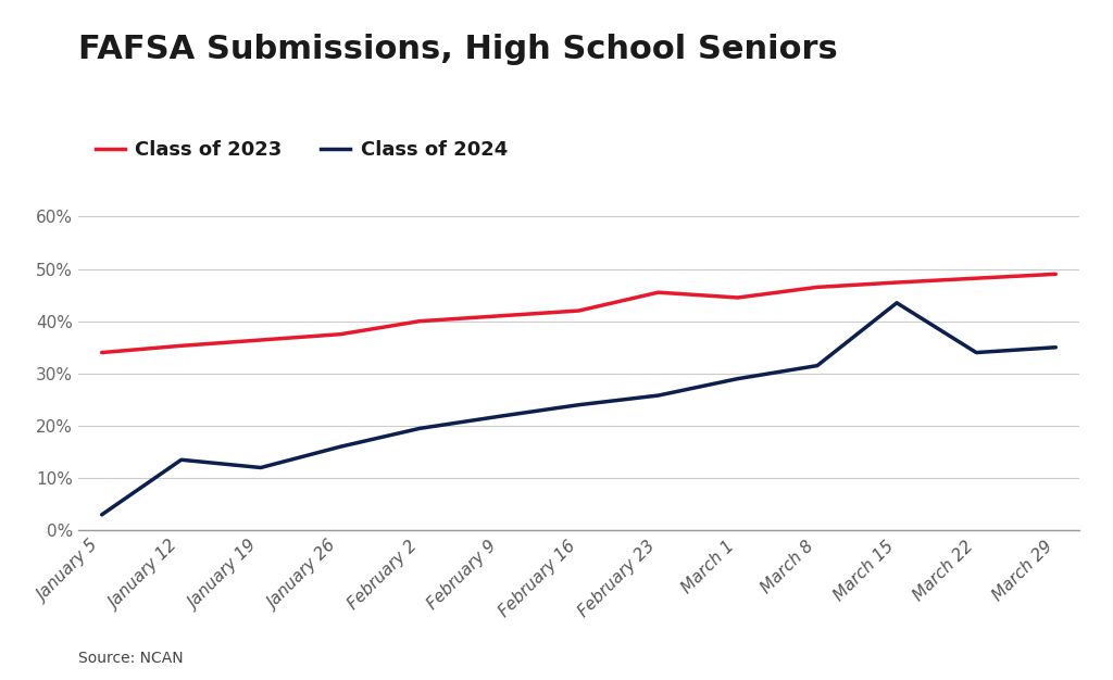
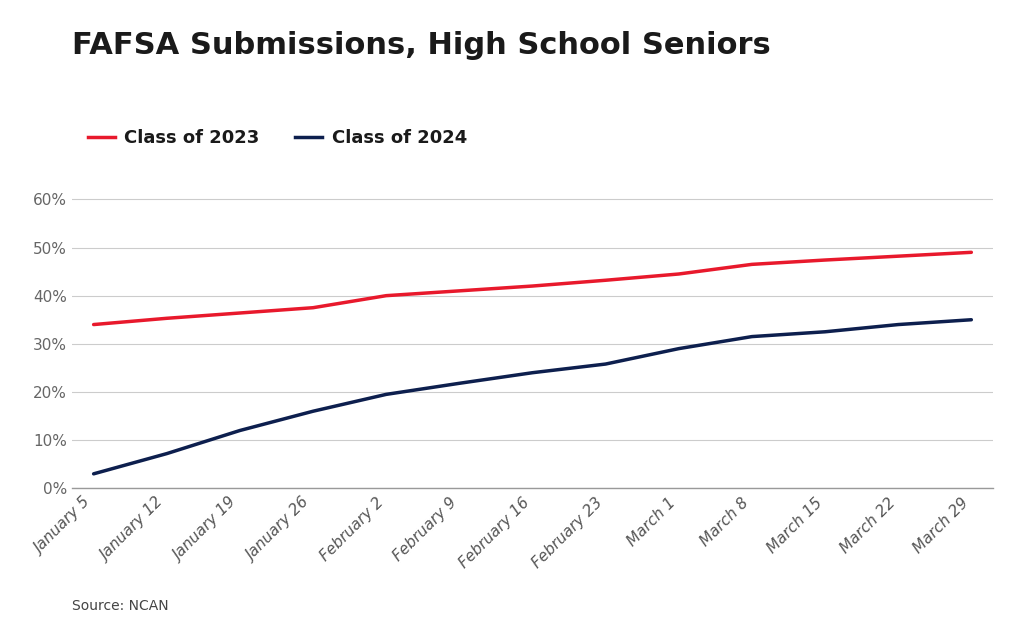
Class of 2024/January 12: 13.5% -> 7.2%
Class of 2023/February 23: 45.5% -> 43.2%
Class of 2024/March 15: 43.5% -> 32.5%
